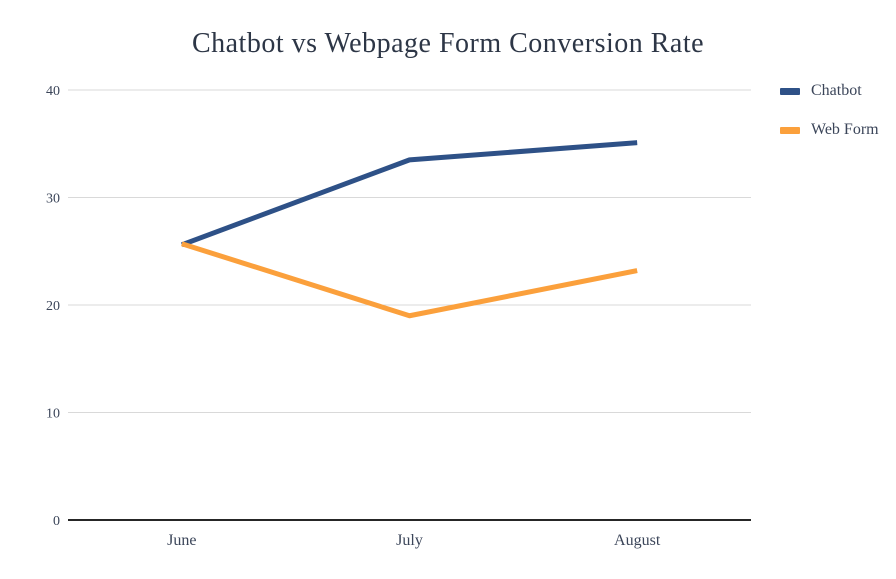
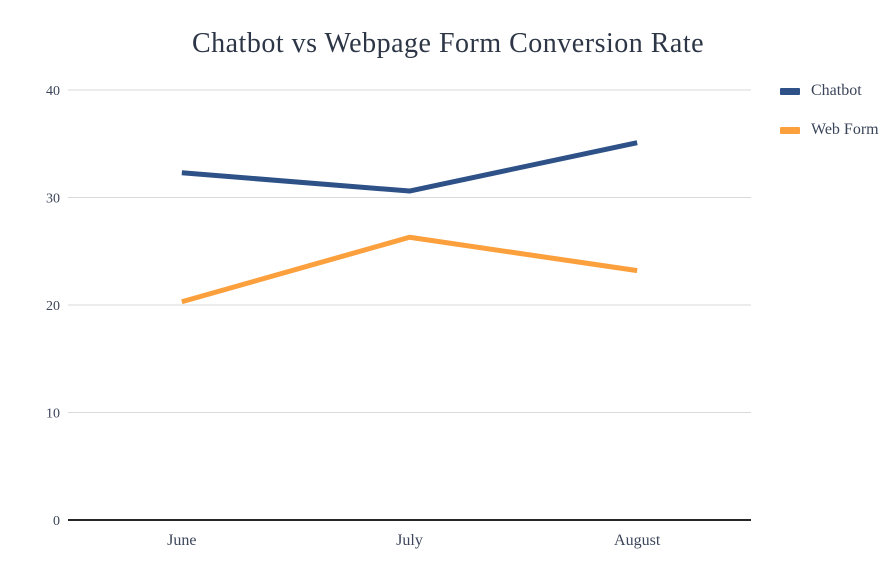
Chatbot/June: 25.6 -> 32.3
Web Form/June: 25.7 -> 20.3
Chatbot/July: 33.5 -> 30.6
Web Form/July: 19.0 -> 26.3
